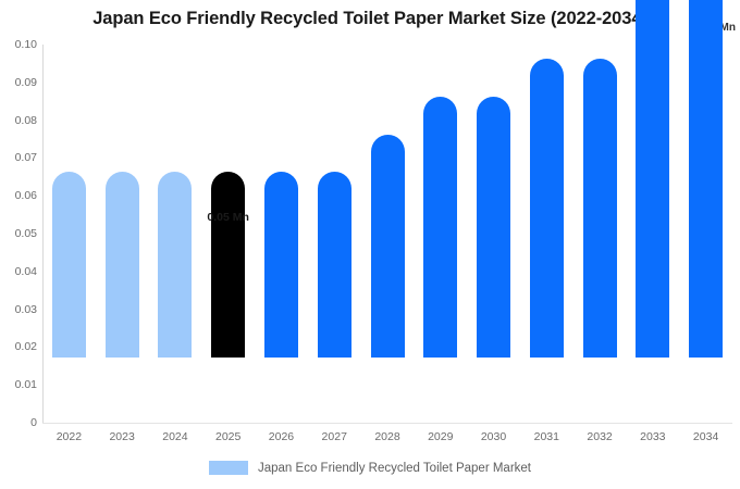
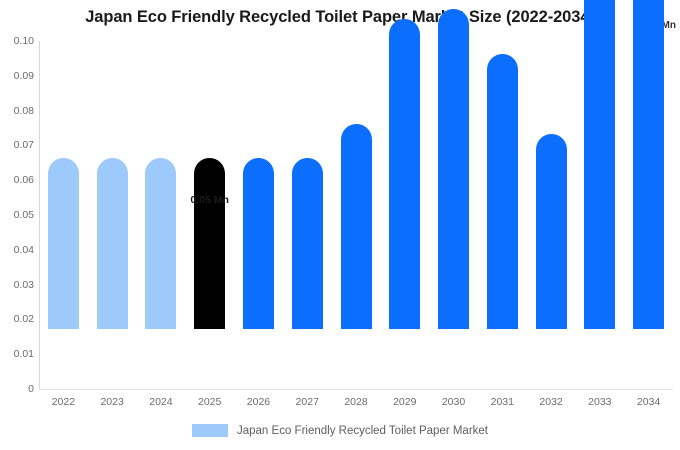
2029: 0.069 -> 0.089
2030: 0.069 -> 0.092
2032: 0.079 -> 0.056
